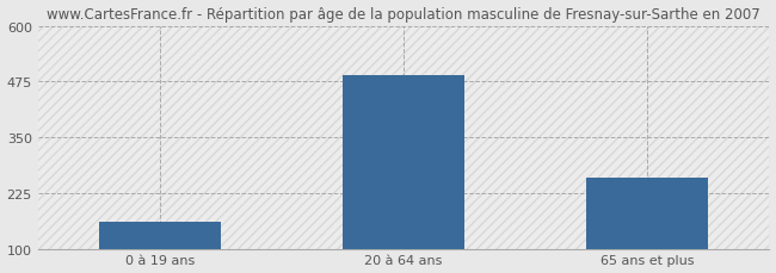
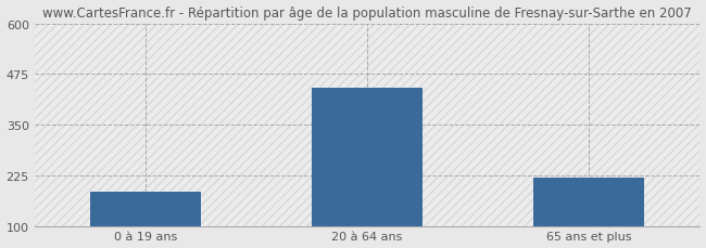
0 à 19 ans: 160 -> 185
20 à 64 ans: 490 -> 440
65 ans et plus: 258 -> 220
